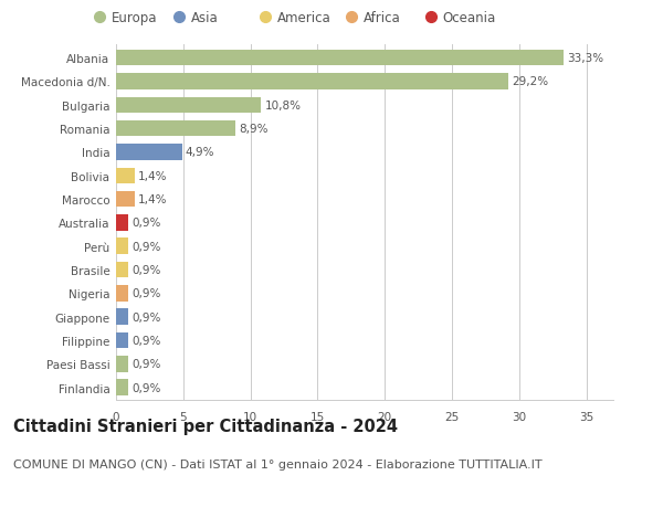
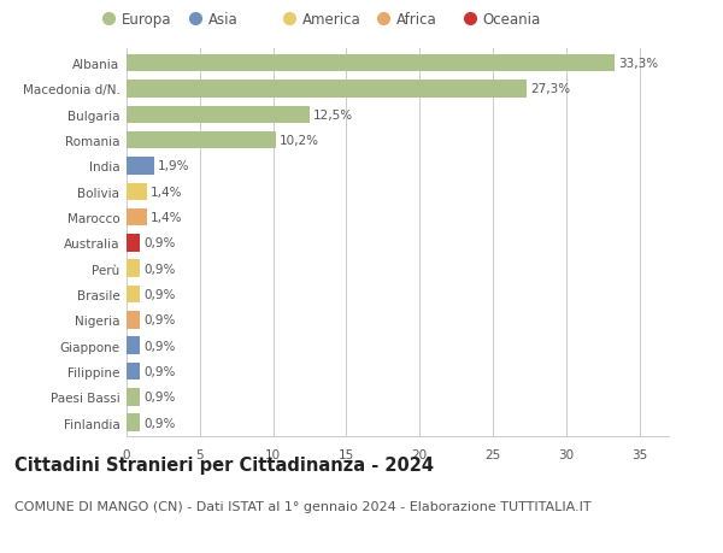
Macedonia d/N.: 29,2% -> 27,3%
Bulgaria: 10,8% -> 12,5%
Romania: 8,9% -> 10,2%
India: 4,9% -> 1,9%
